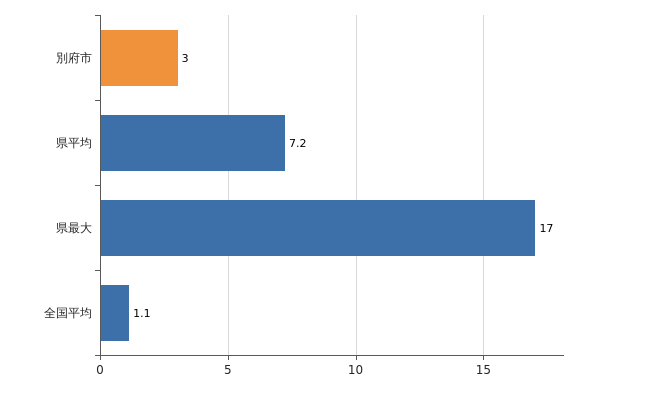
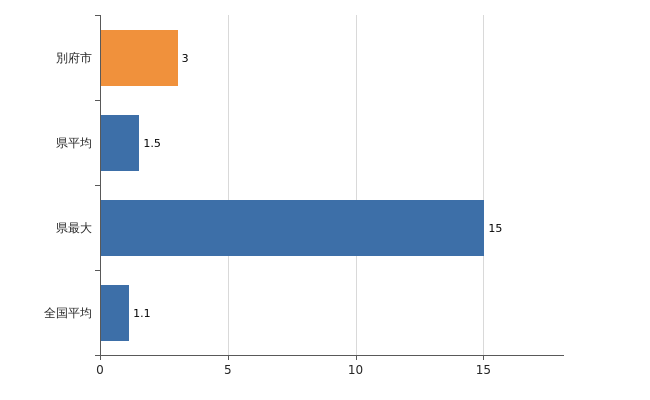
県平均: 7.2 -> 1.5
県最大: 17 -> 15
